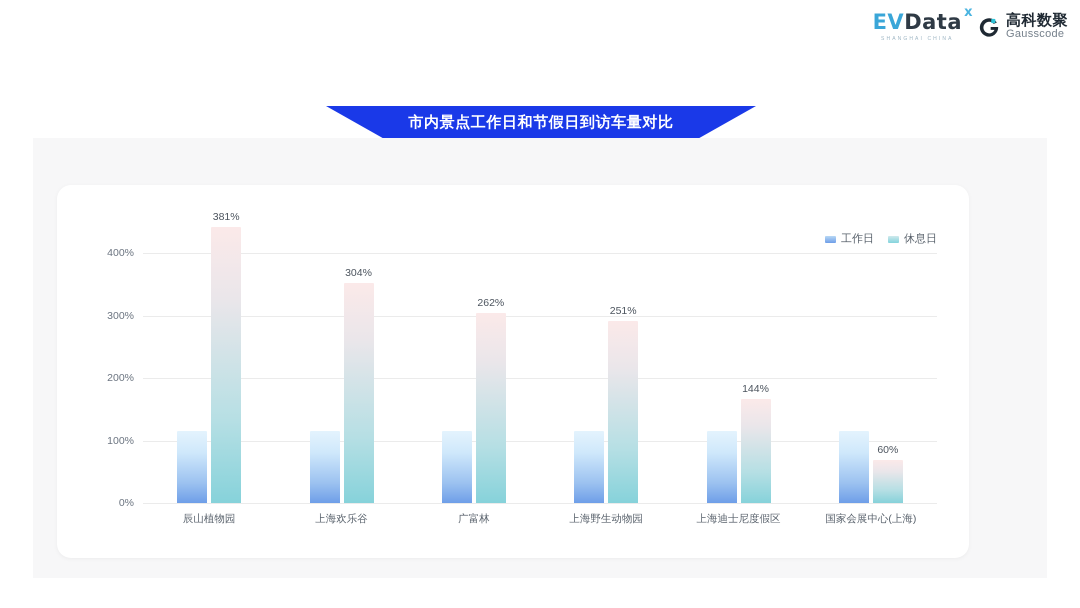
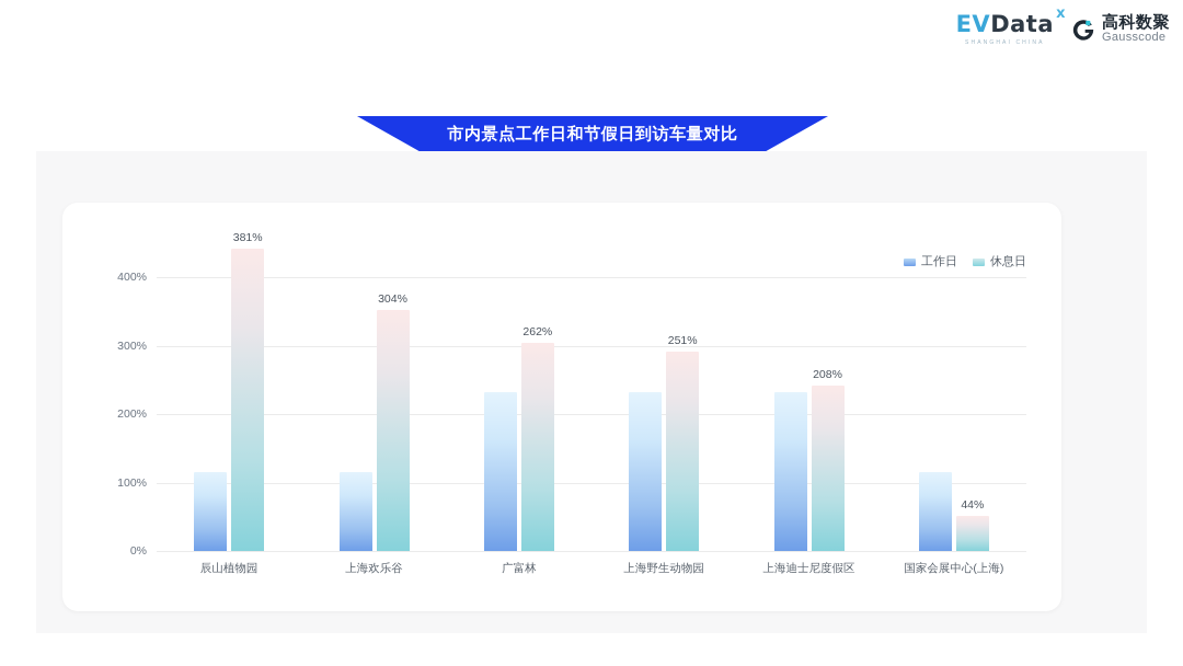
工作日/广富林: 100% -> 200%
工作日/上海野生动物园: 100% -> 200%
工作日/上海迪士尼度假区: 100% -> 200%
休息日/上海迪士尼度假区: 144% -> 208%
休息日/国家会展中心(上海): 60% -> 44%
